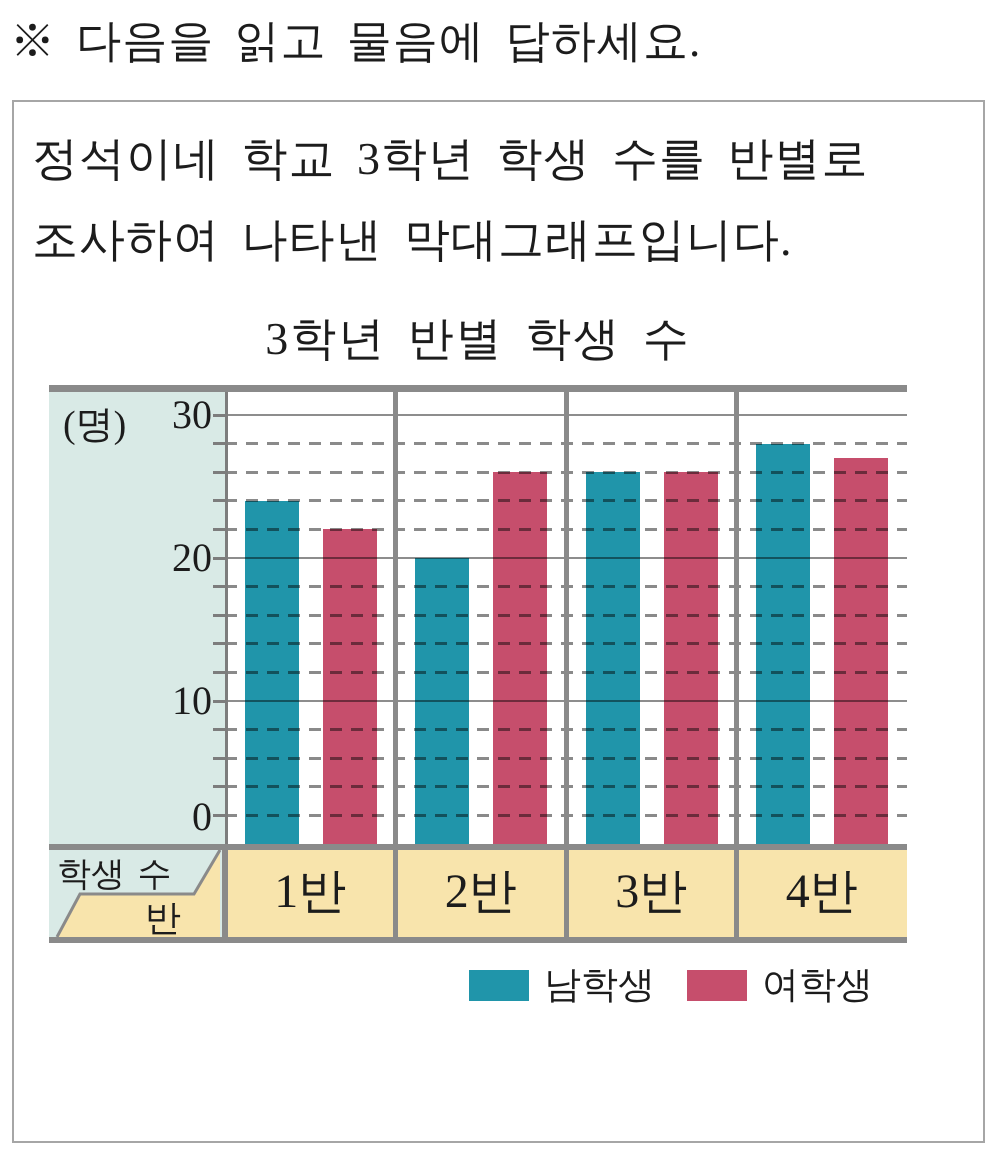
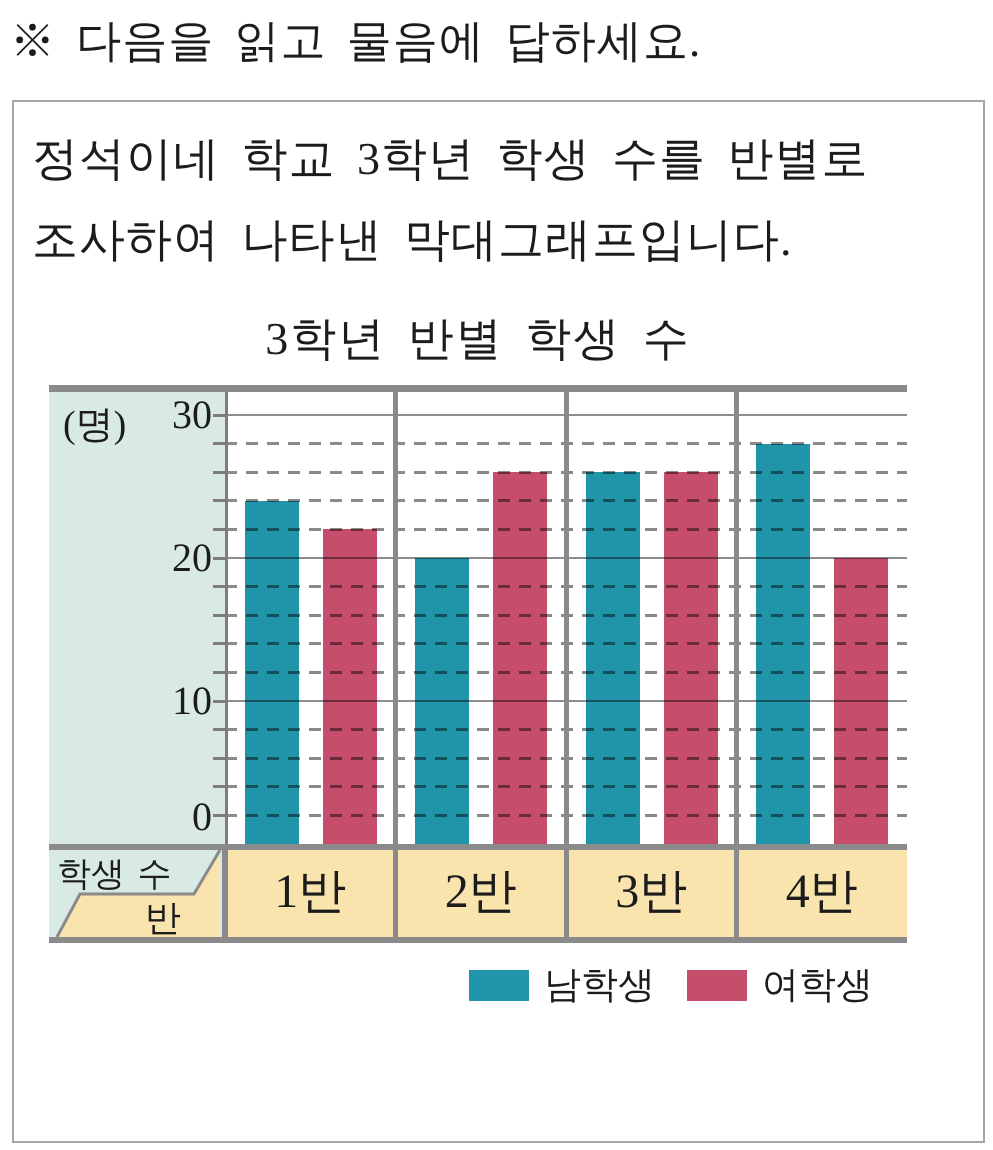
여학생/4반: 27 -> 20
